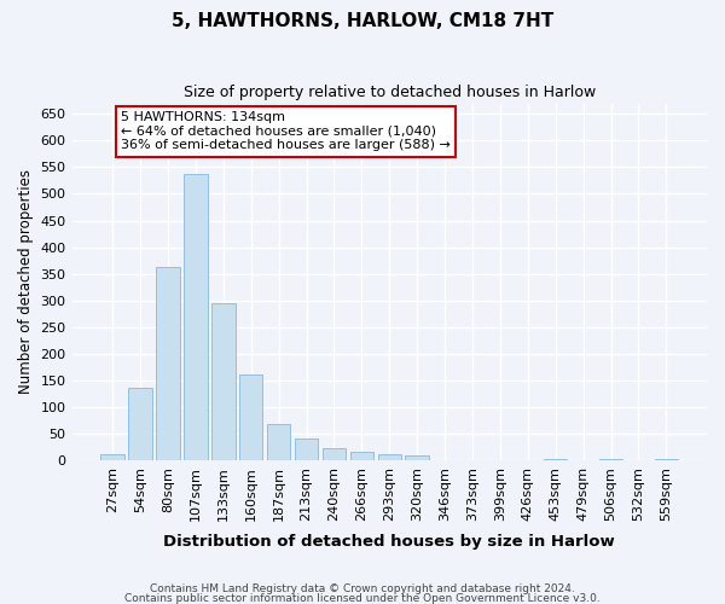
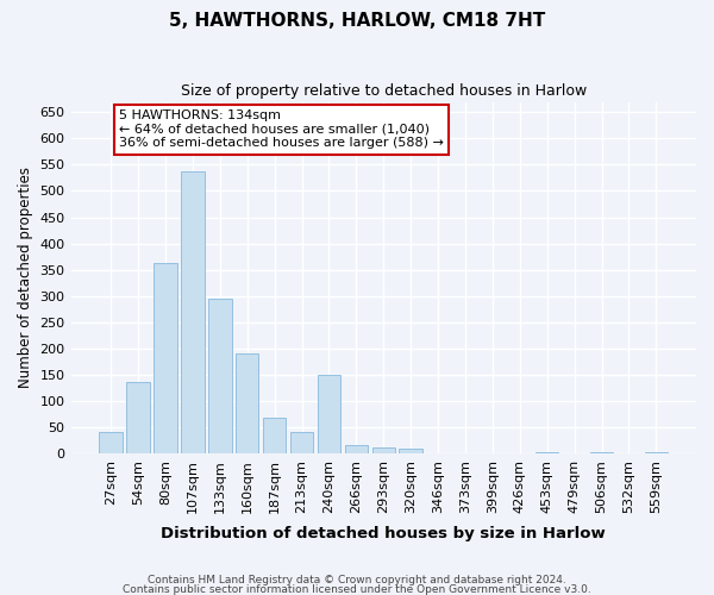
27sqm: 10 -> 40
160sqm: 160 -> 190
240sqm: 22 -> 150
